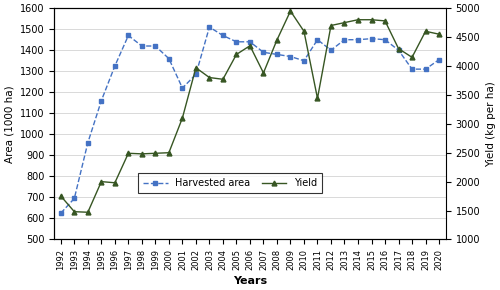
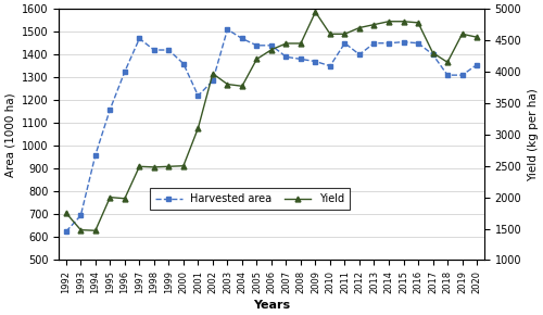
Yield/2007: 3880 -> 4450
Yield/2011: 3440 -> 4600
